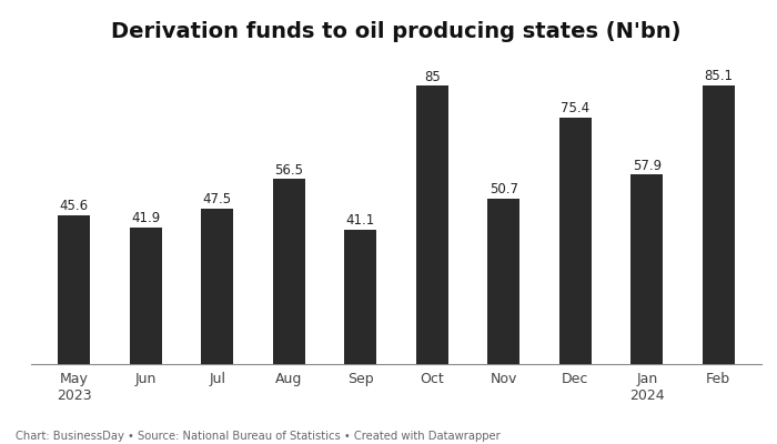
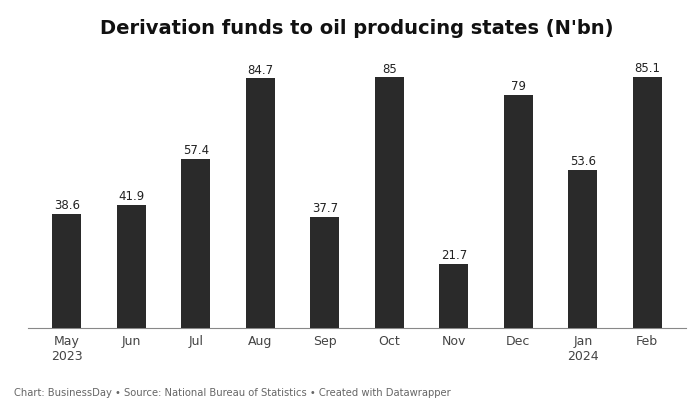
May 2023: 45.6 -> 38.6
Jul: 47.5 -> 57.4
Aug: 56.5 -> 84.7
Sep: 41.1 -> 37.7
Nov: 50.7 -> 21.7
Dec: 75.4 -> 79
Jan 2024: 57.9 -> 53.6
